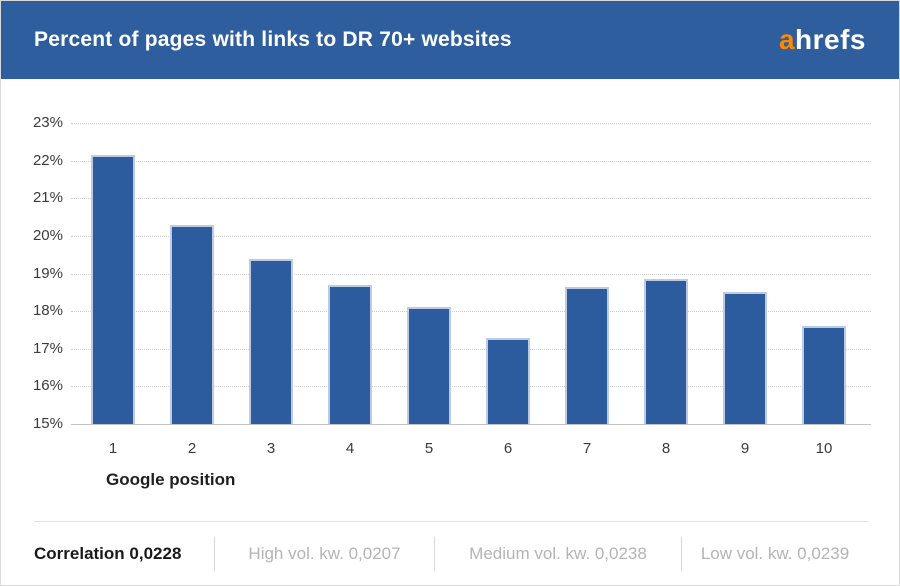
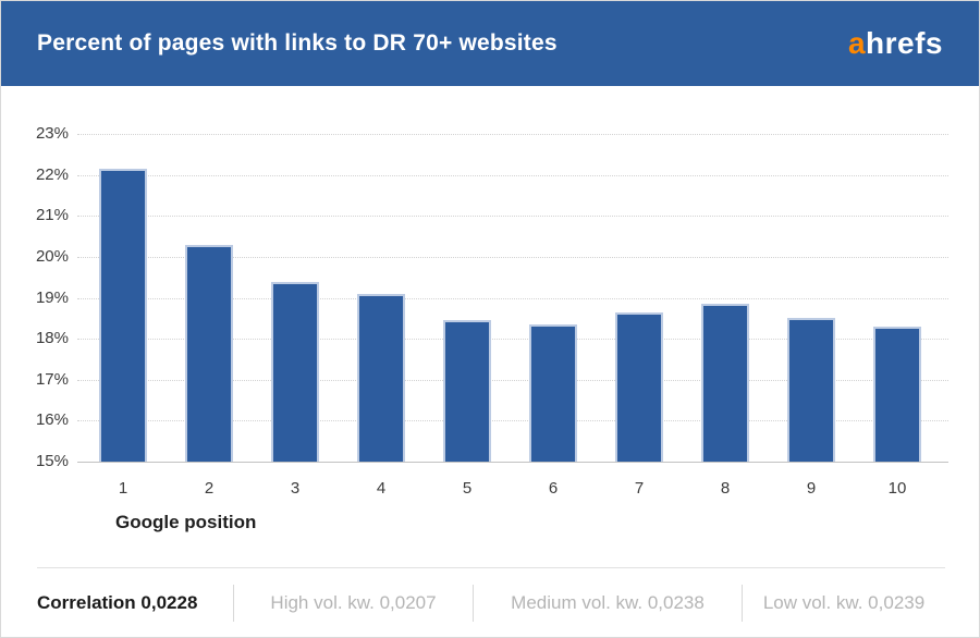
4: 18.7% -> 19.1%
5: 18.1% -> 18.4%
6: 17.3% -> 18.4%
10: 17.6% -> 18.3%
